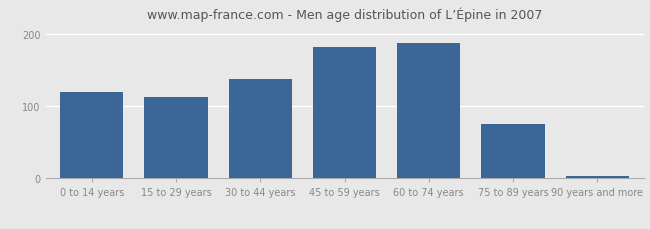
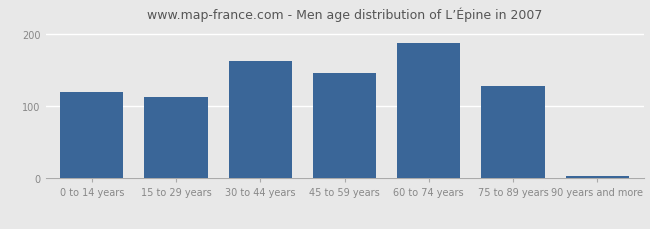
30 to 44 years: 138 -> 162
45 to 59 years: 182 -> 146
75 to 89 years: 75 -> 128
